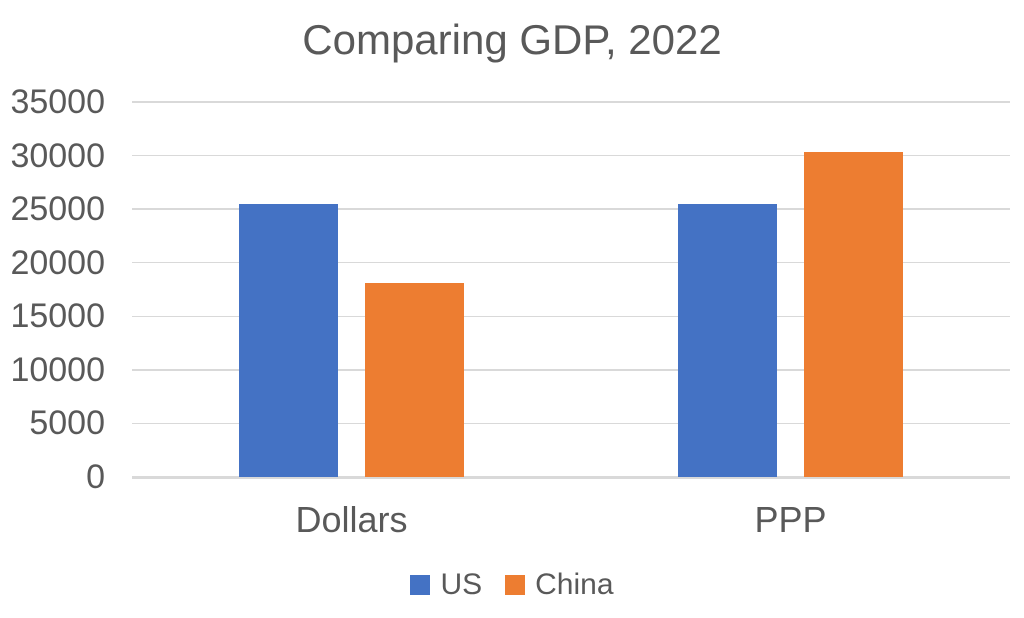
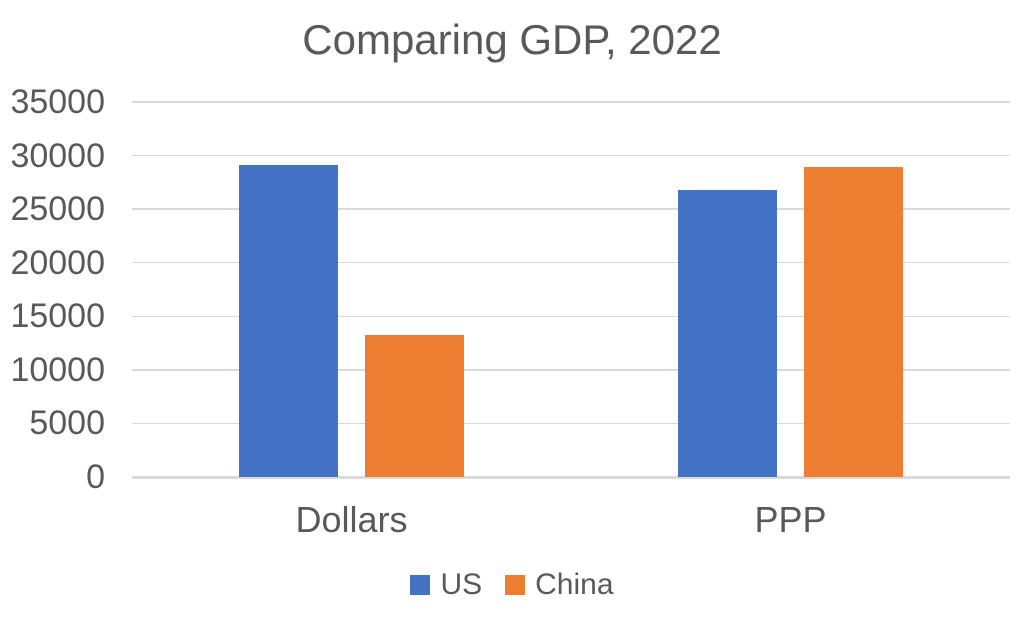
US/Dollars: 25500 -> 29100
China/Dollars: 18100 -> 13300
US/PPP: 25500 -> 26800
China/PPP: 30300 -> 28900
